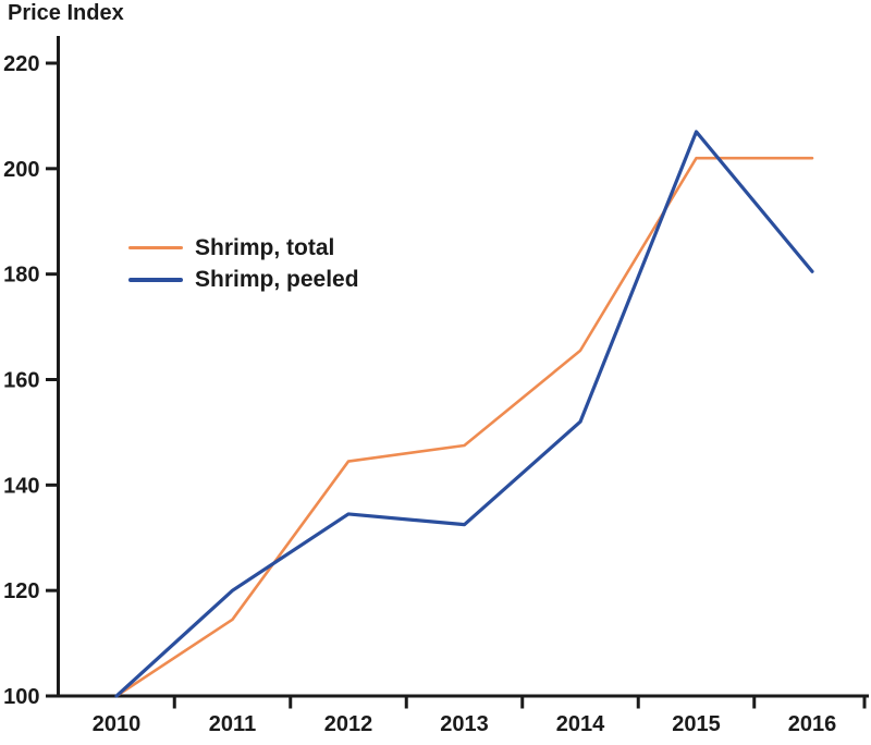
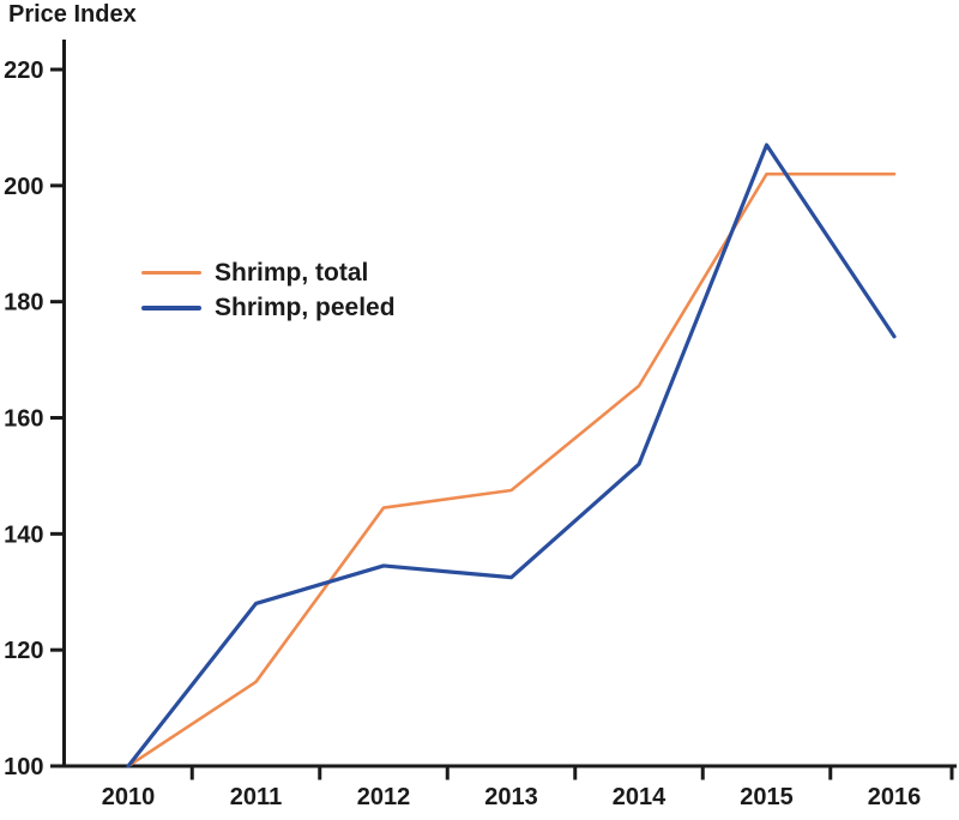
Shrimp, peeled/2011: 120 -> 128
Shrimp, peeled/2016: 180 -> 174
